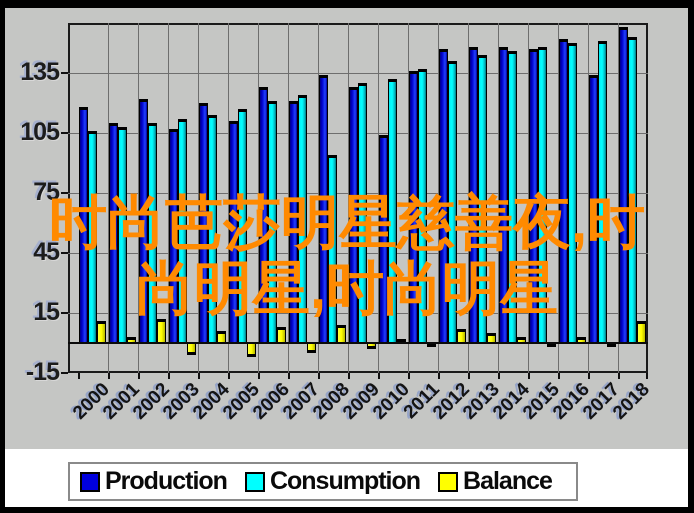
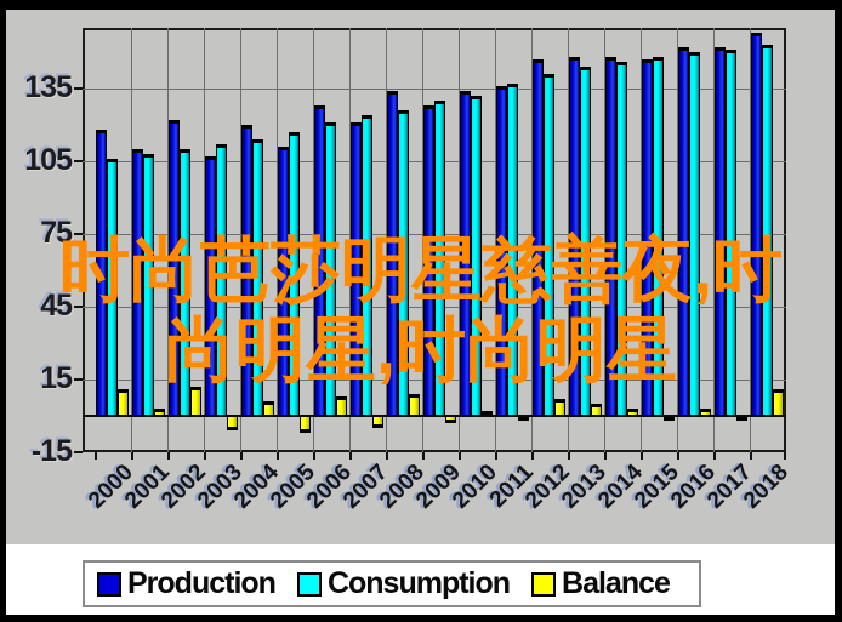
Consumption/2008: 94 -> 126
Production/2010: 104 -> 134
Production/2017: 134 -> 152
